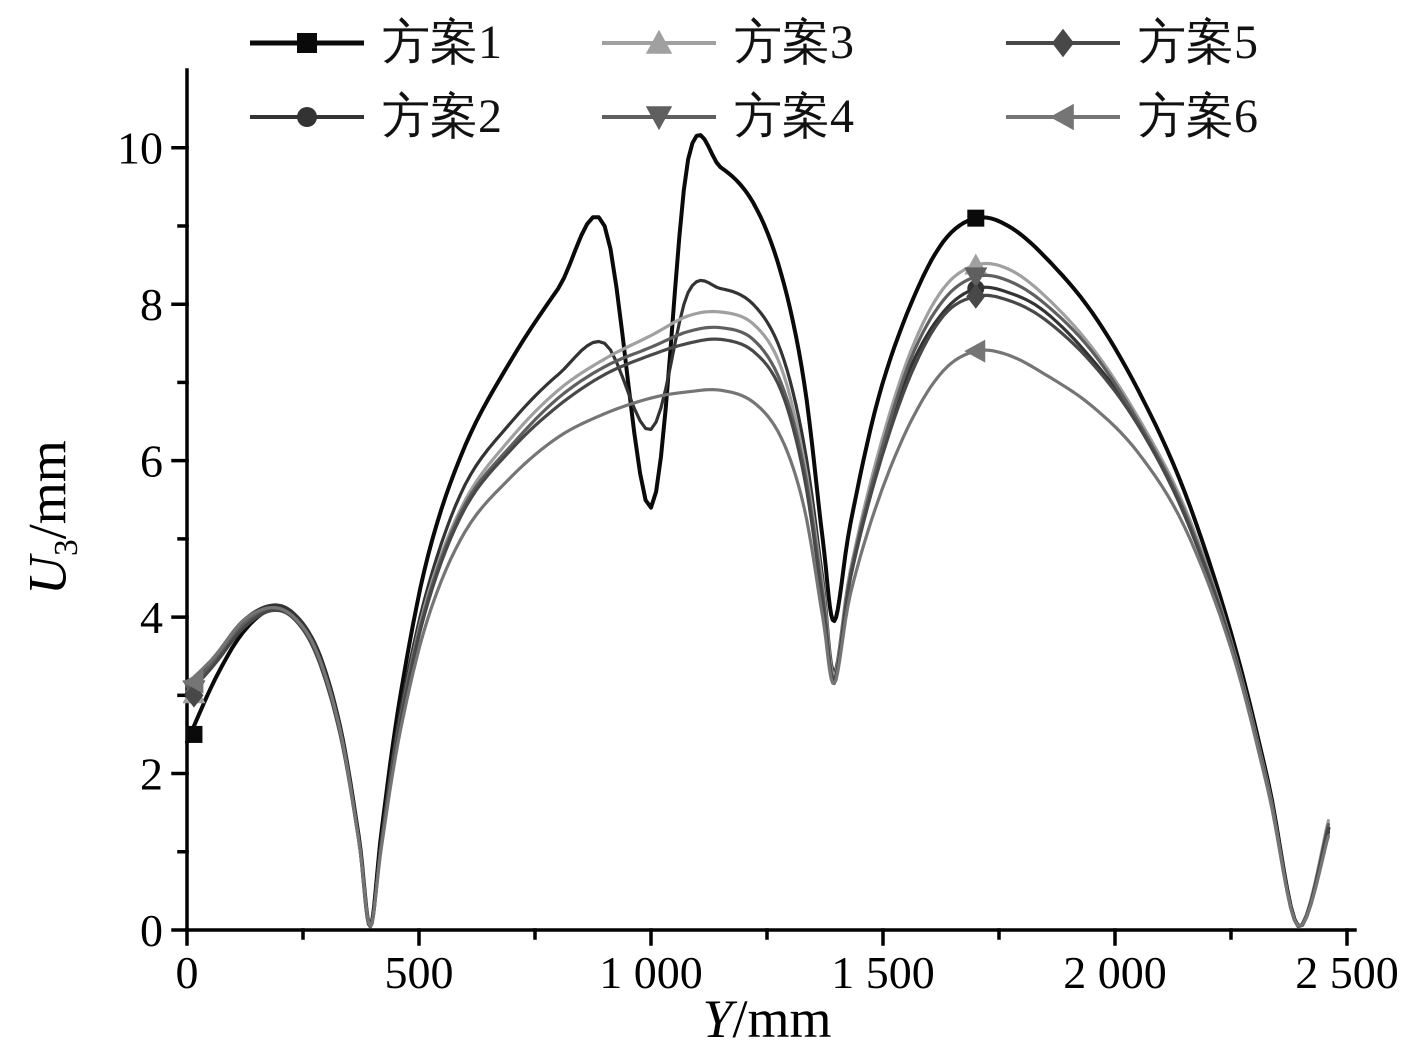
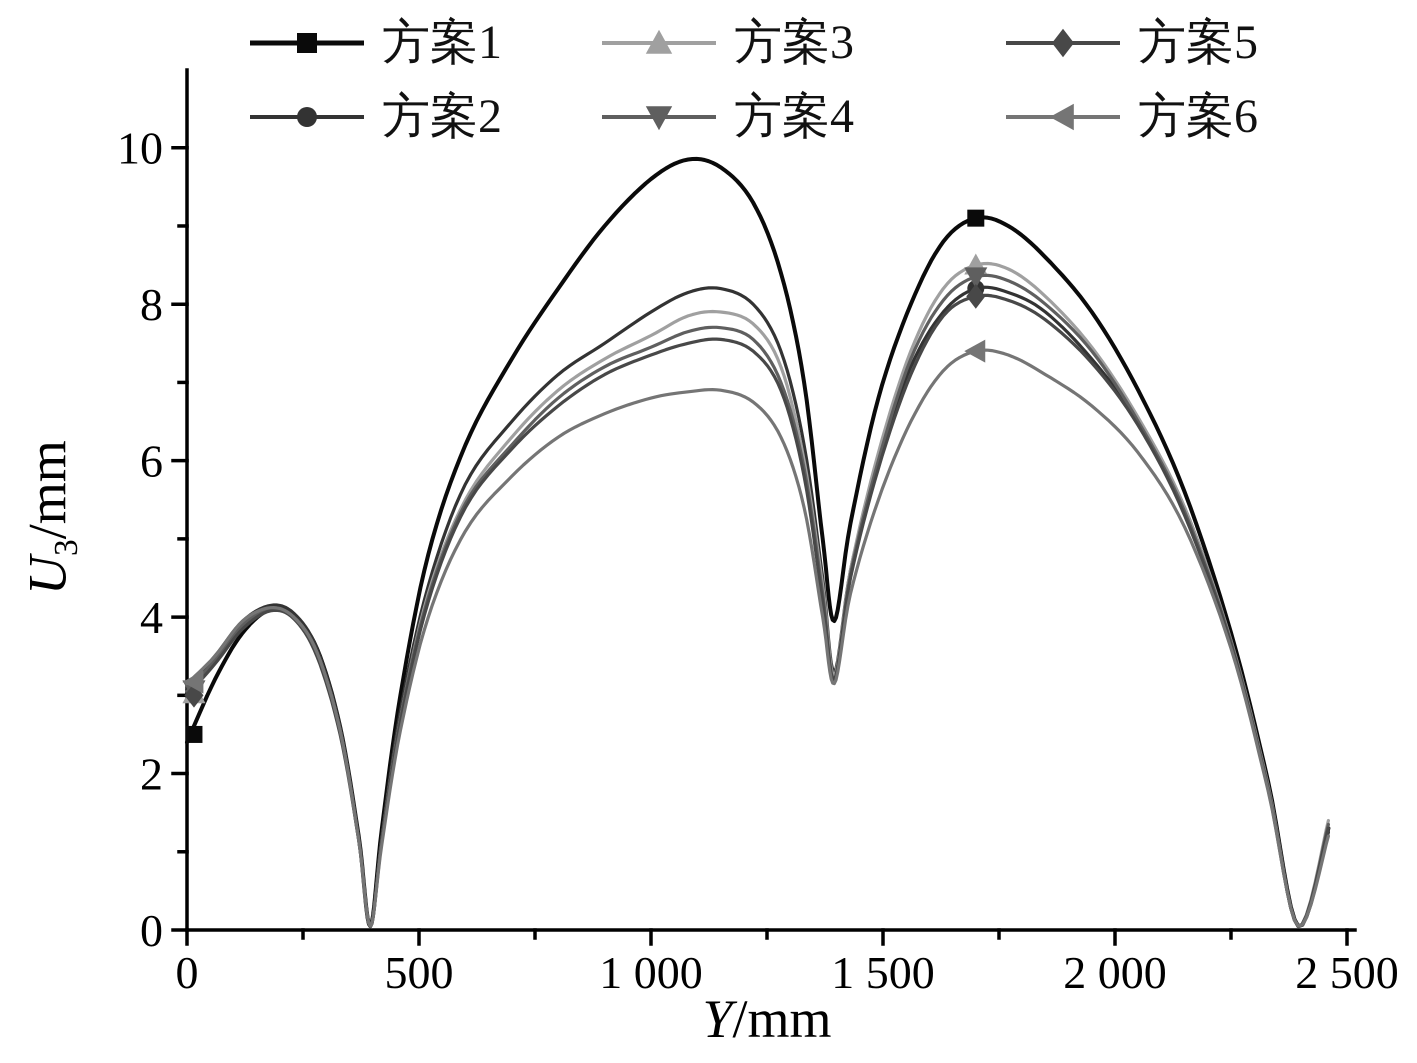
方案1/1000: 5.4 -> 9.6
方案2/1000: 6.4 -> 7.9
